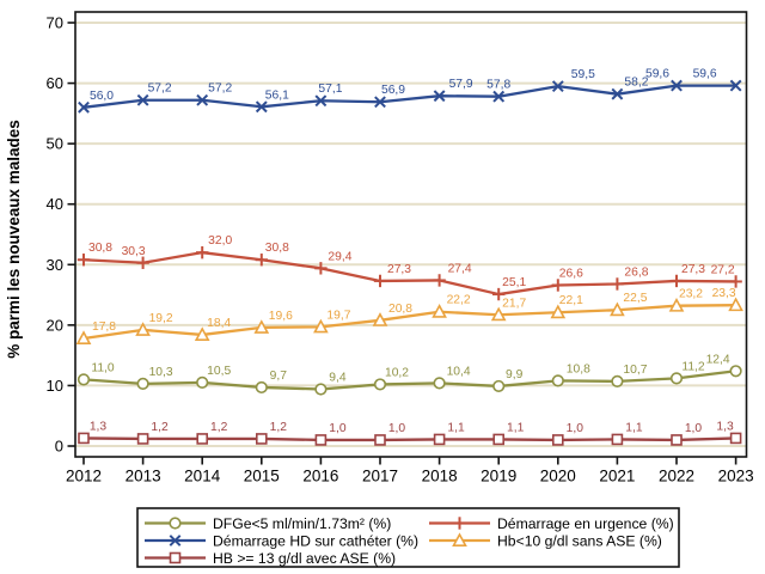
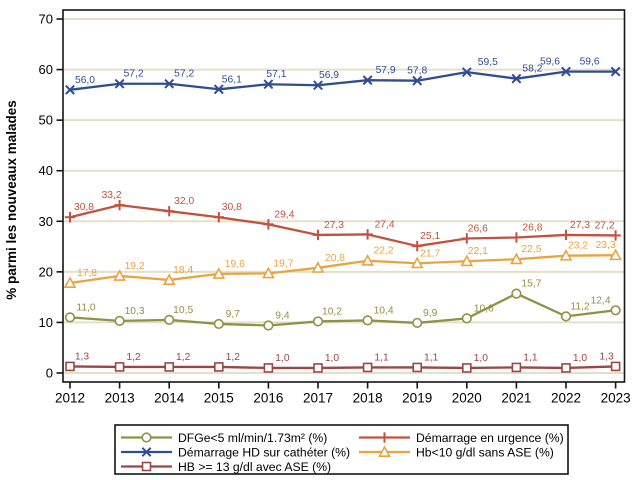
Démarrage en urgence (%)/2013: 30,3 -> 33,2
DFGe<5 ml/min/1.73m² (%)/2021: 10,7 -> 15,7
